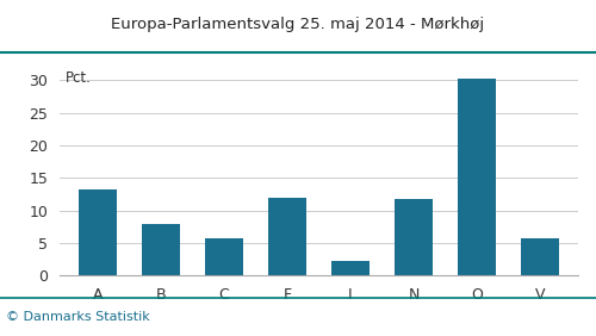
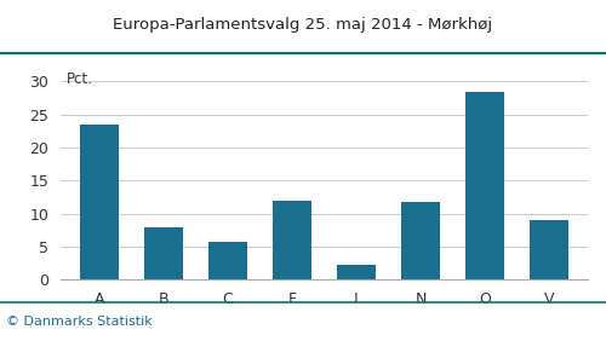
A: 13.2 -> 23.5
O: 30.2 -> 28.5
V: 5.8 -> 9.0
